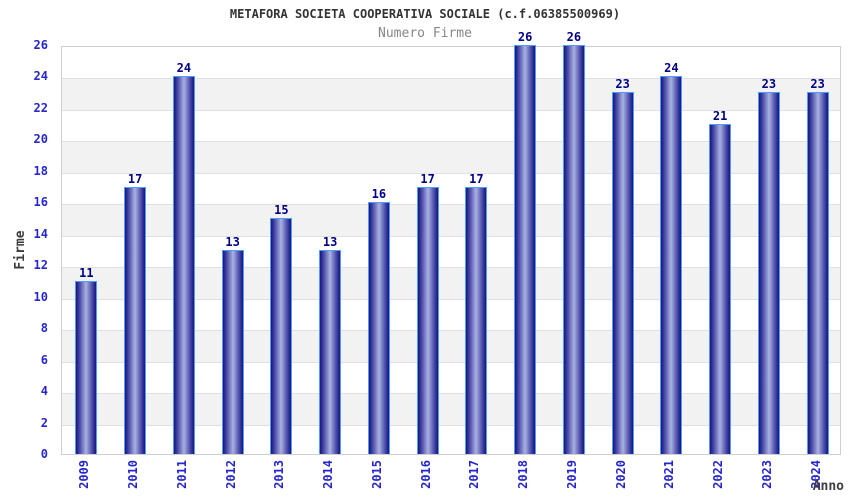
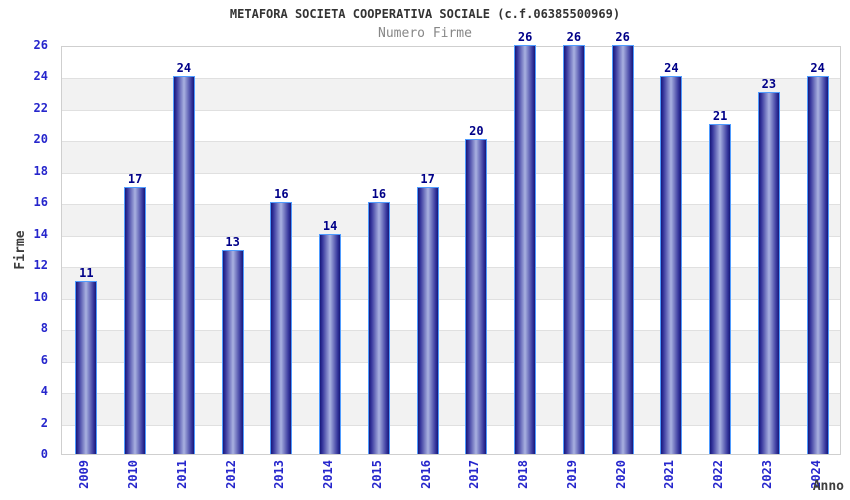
2013: 15 -> 16
2014: 13 -> 14
2017: 17 -> 20
2020: 23 -> 26
2024: 23 -> 24
